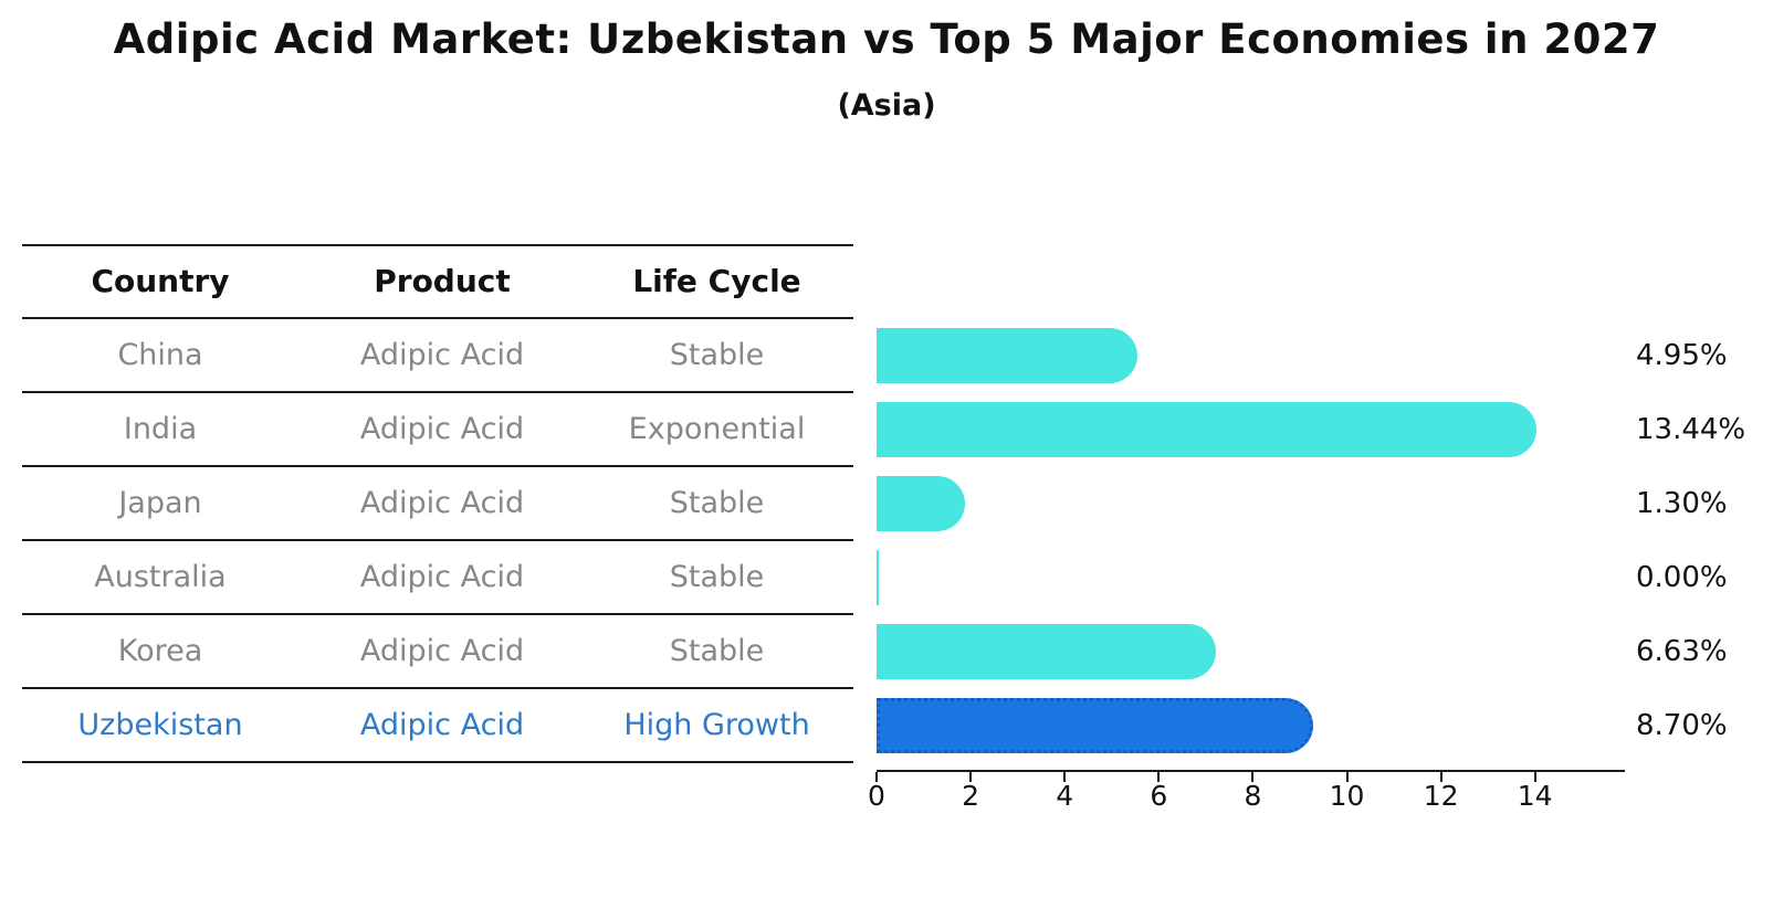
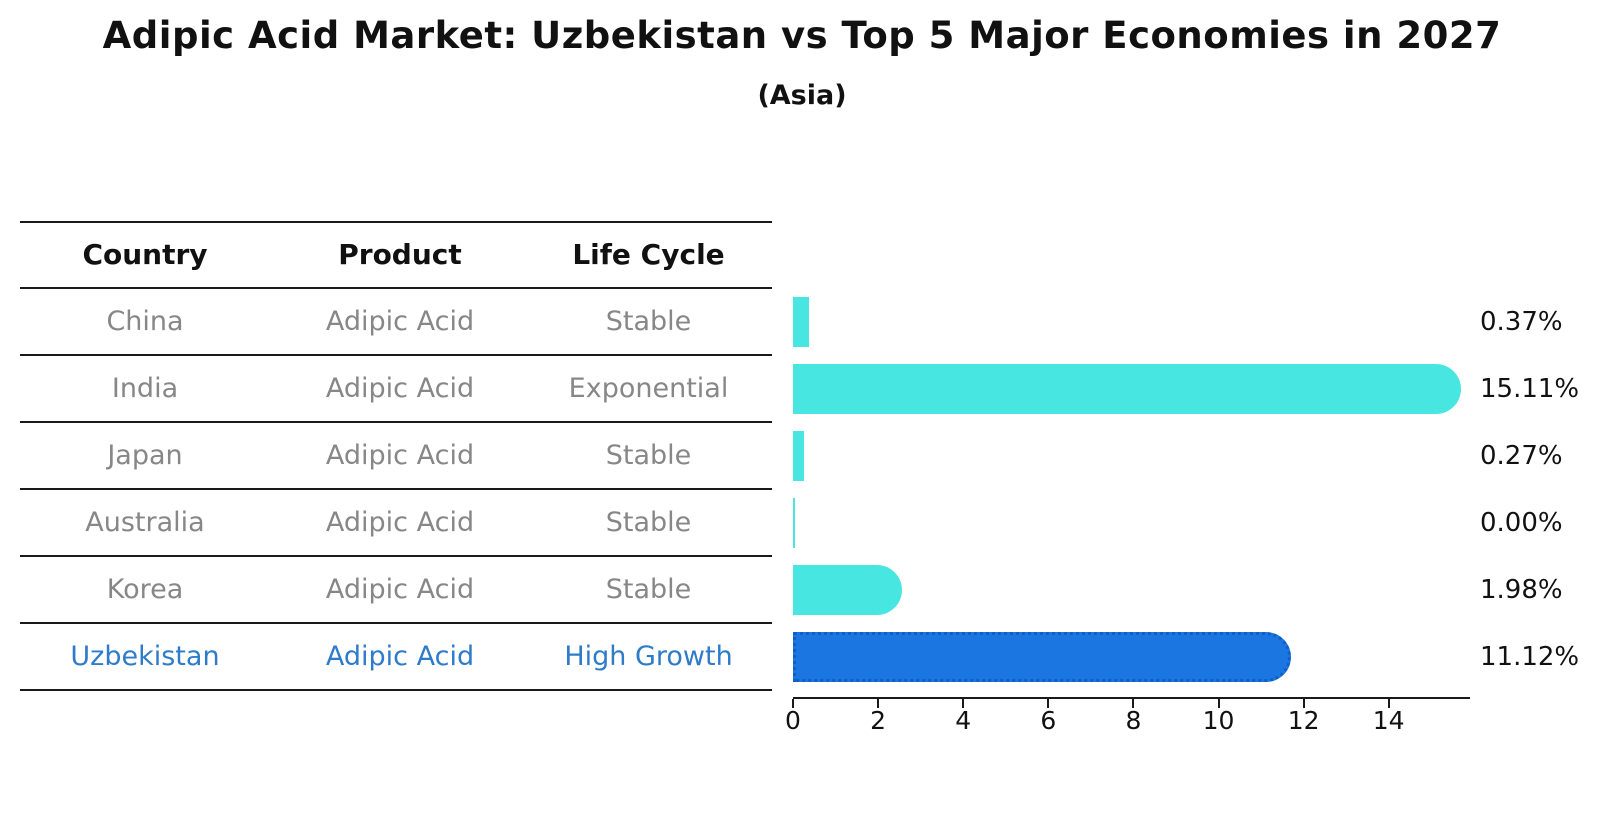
China: 4.95% -> 0.37%
India: 13.44% -> 15.11%
Japan: 1.30% -> 0.27%
Korea: 6.63% -> 1.98%
Uzbekistan: 8.70% -> 11.12%
